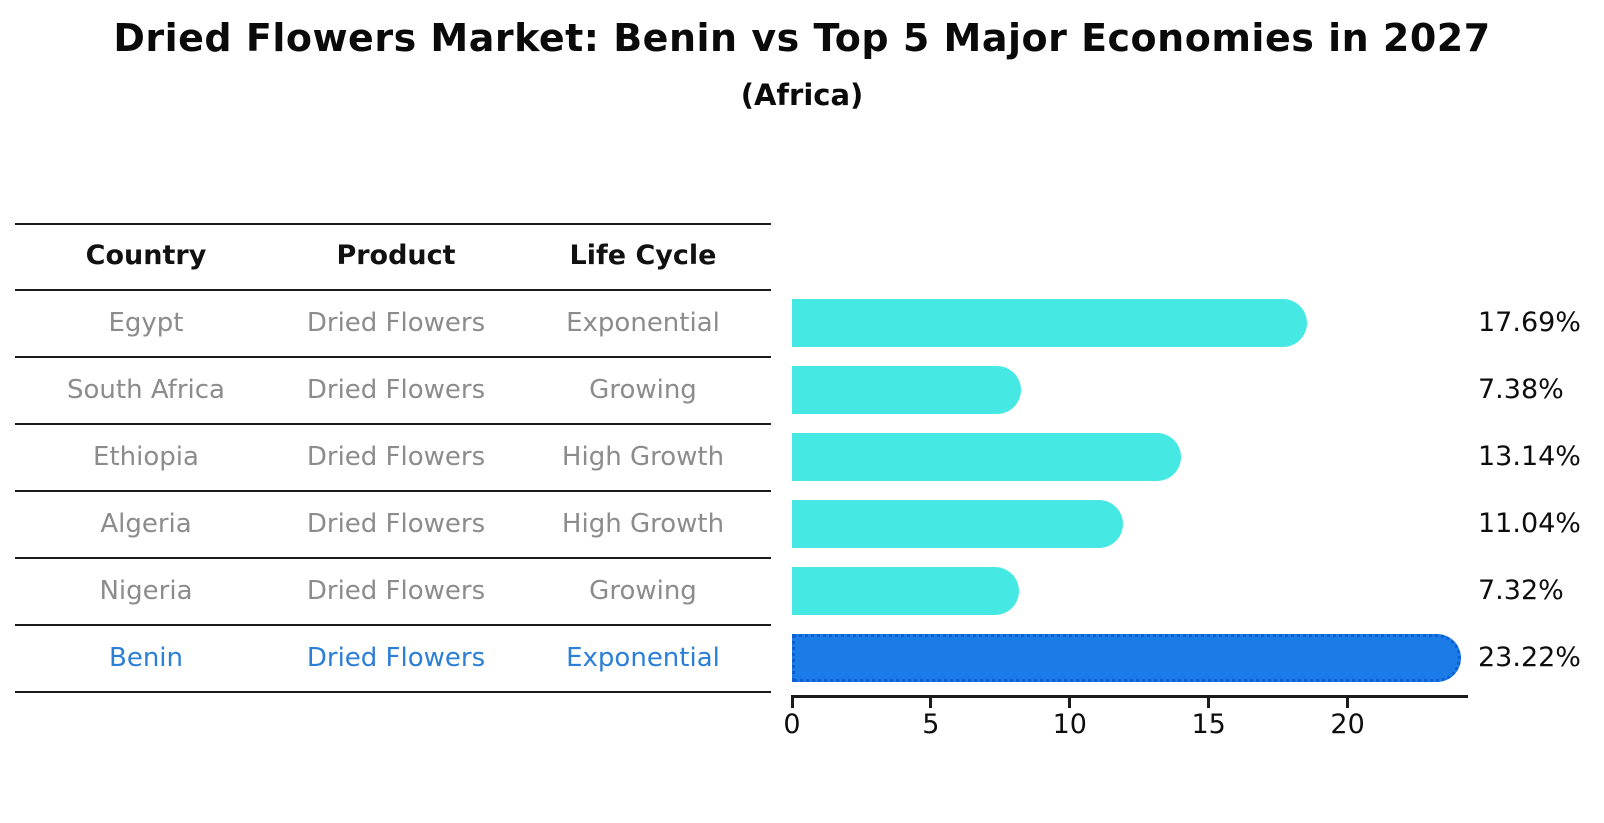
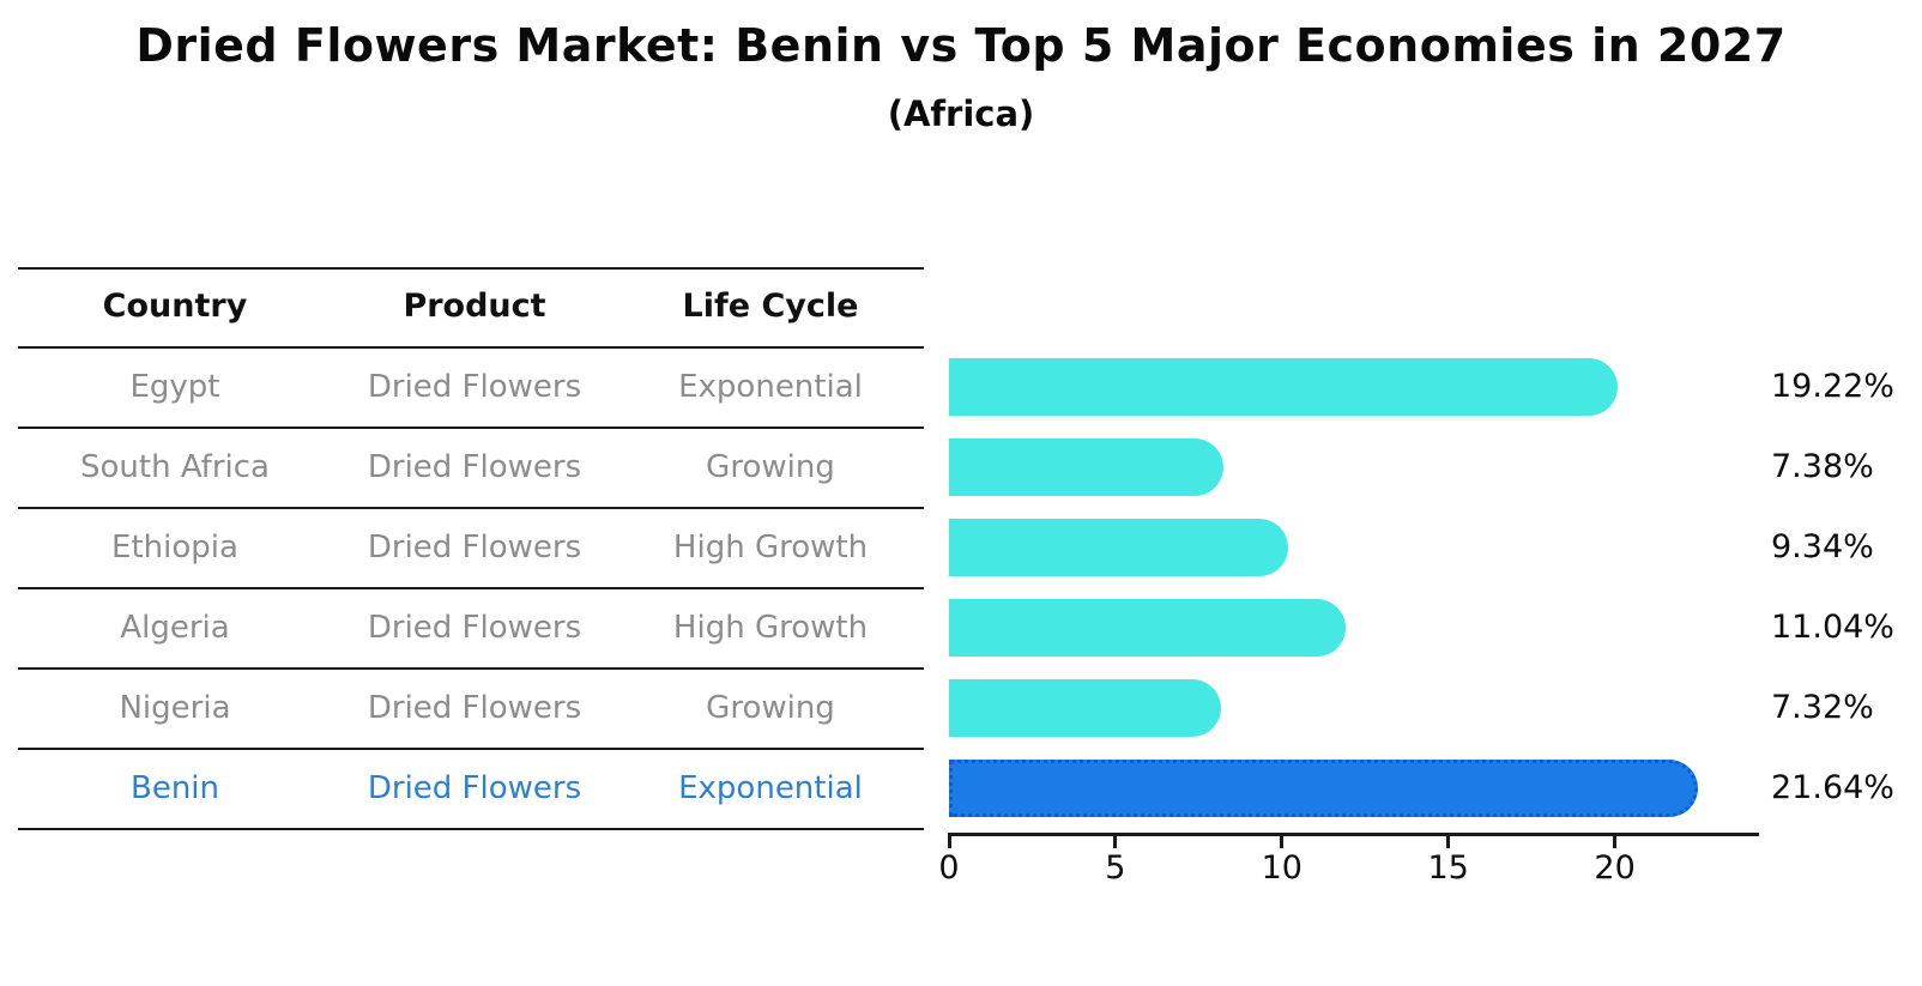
Egypt: 17.69% -> 19.22%
Ethiopia: 13.14% -> 9.34%
Benin: 23.22% -> 21.64%
